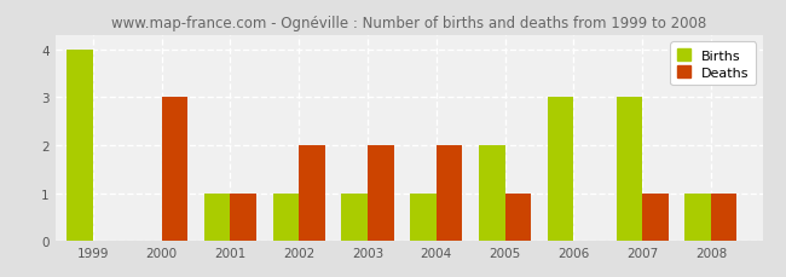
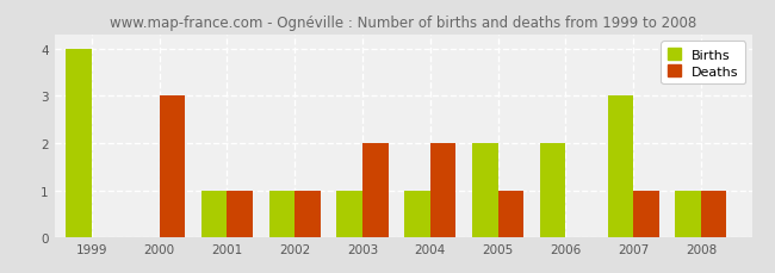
Deaths/2002: 2 -> 1
Births/2006: 3 -> 2
